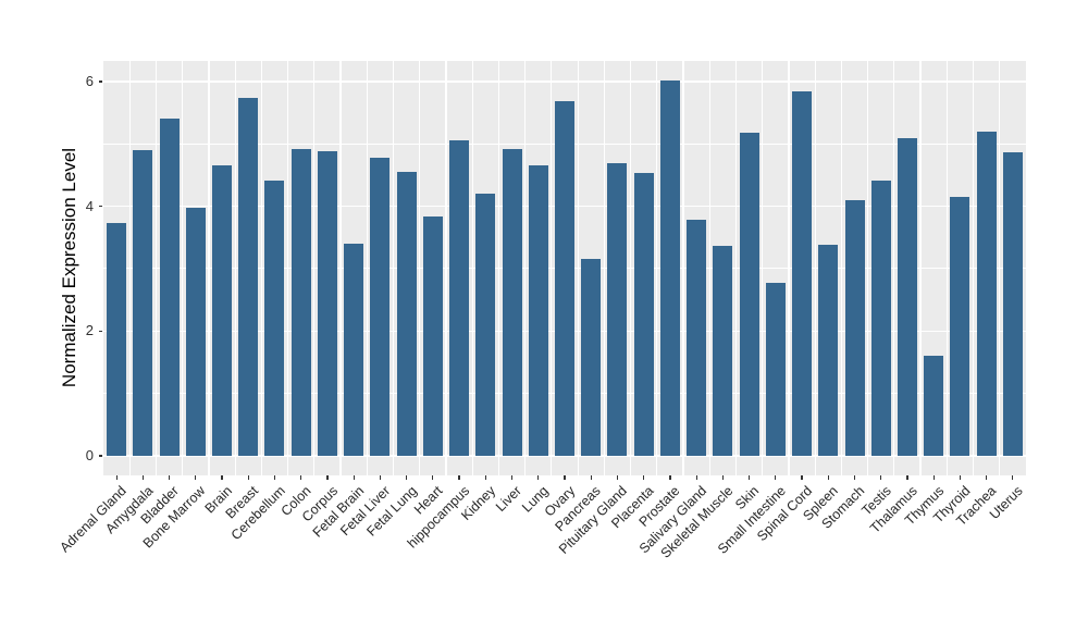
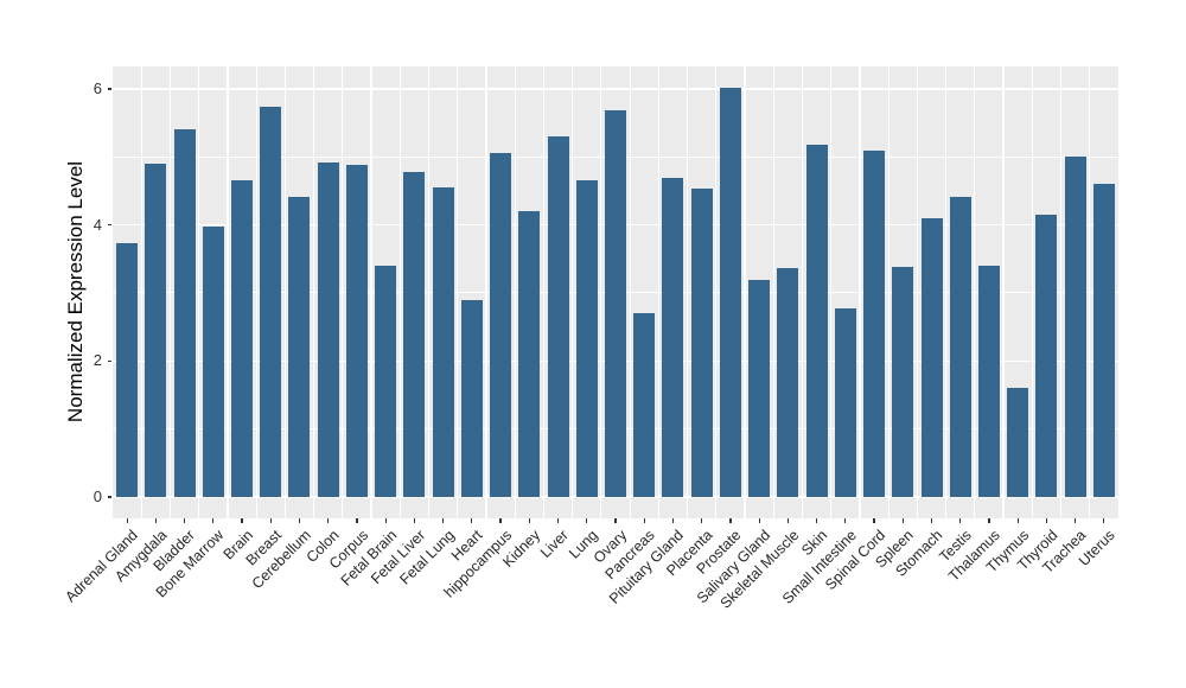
Heart: 3.8 -> 2.9
Liver: 4.9 -> 5.3
Pancreas: 3.1 -> 2.7
Salivary Gland: 3.8 -> 3.2
Spinal Cord: 5.8 -> 5.1
Thalamus: 5.1 -> 3.4
Trachea: 5.2 -> 5.0
Uterus: 4.9 -> 4.6
